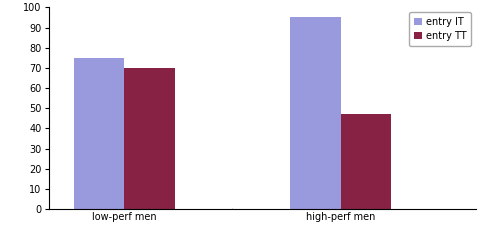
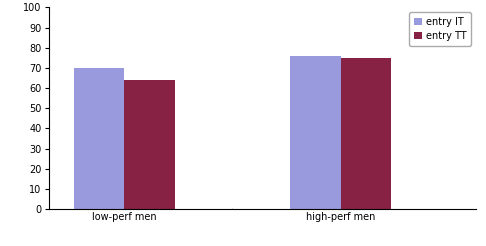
entry IT/low-perf men: 75 -> 70
entry TT/low-perf men: 70 -> 64
entry IT/high-perf men: 95 -> 76
entry TT/high-perf men: 47 -> 75
